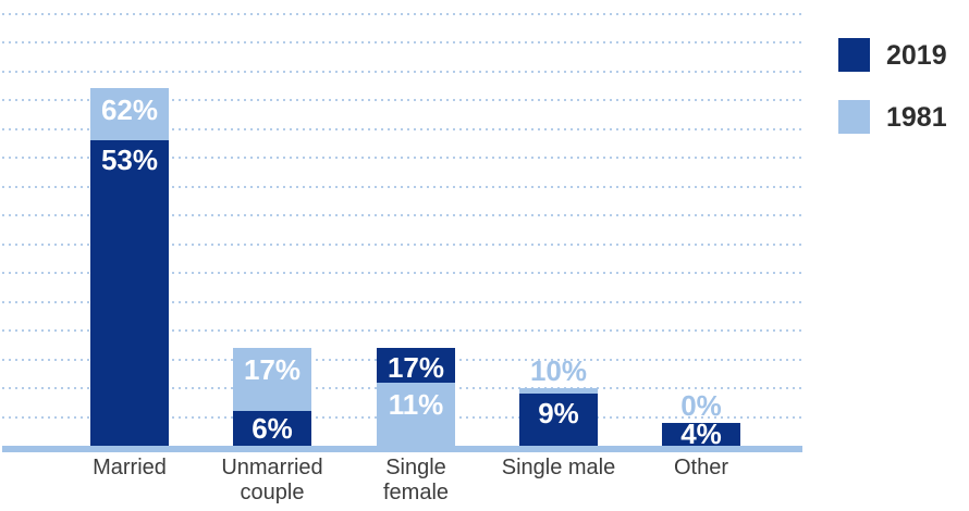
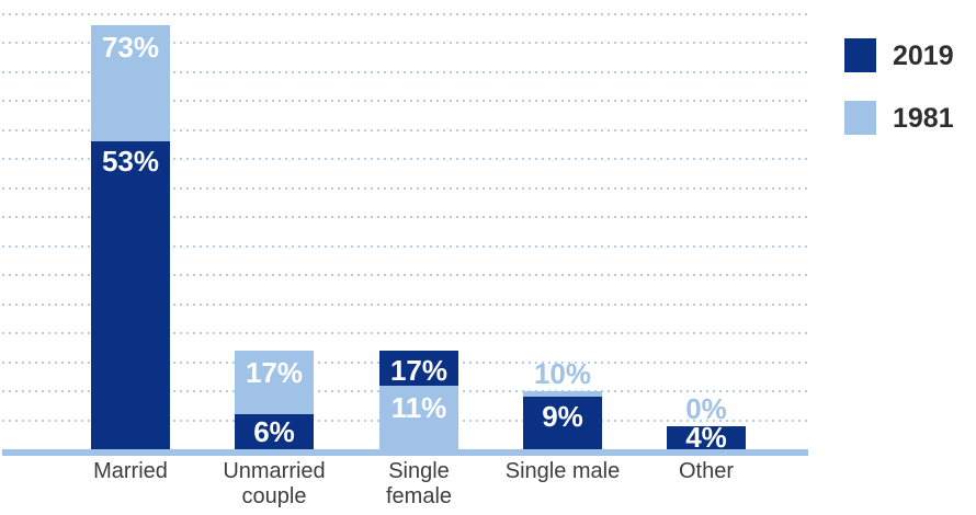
1981/Married: 62% -> 73%
